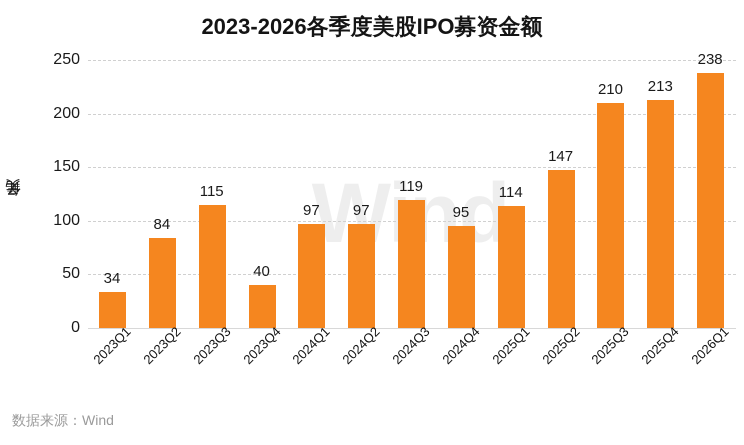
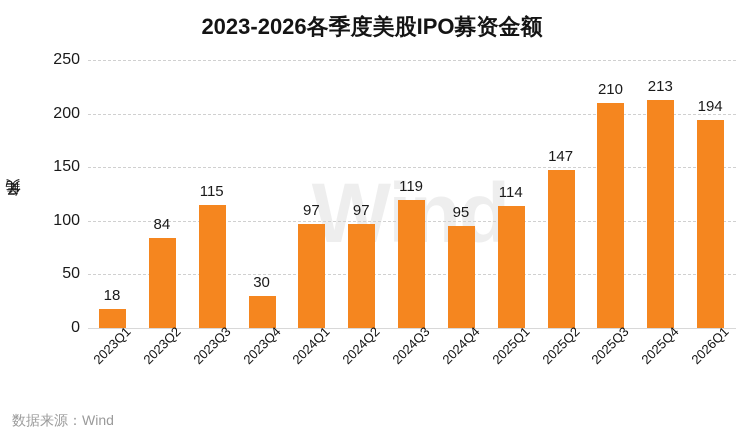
2023Q1: 34 -> 18
2023Q4: 40 -> 30
2026Q1: 238 -> 194
